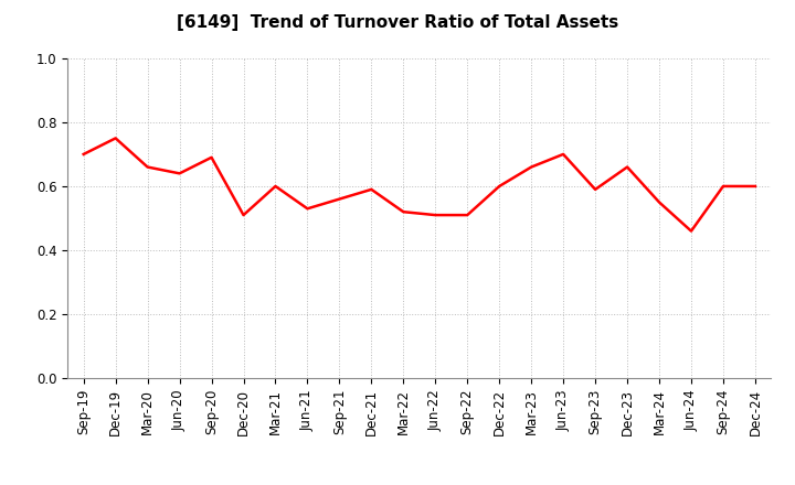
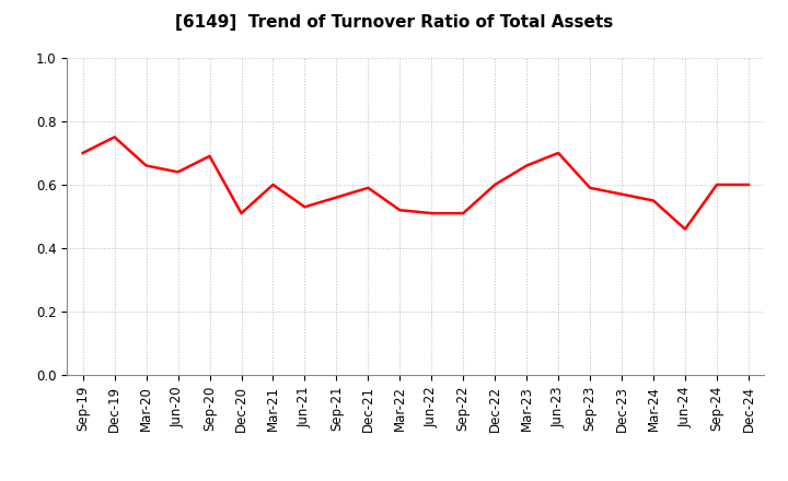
Dec-23: 0.66 -> 0.57
